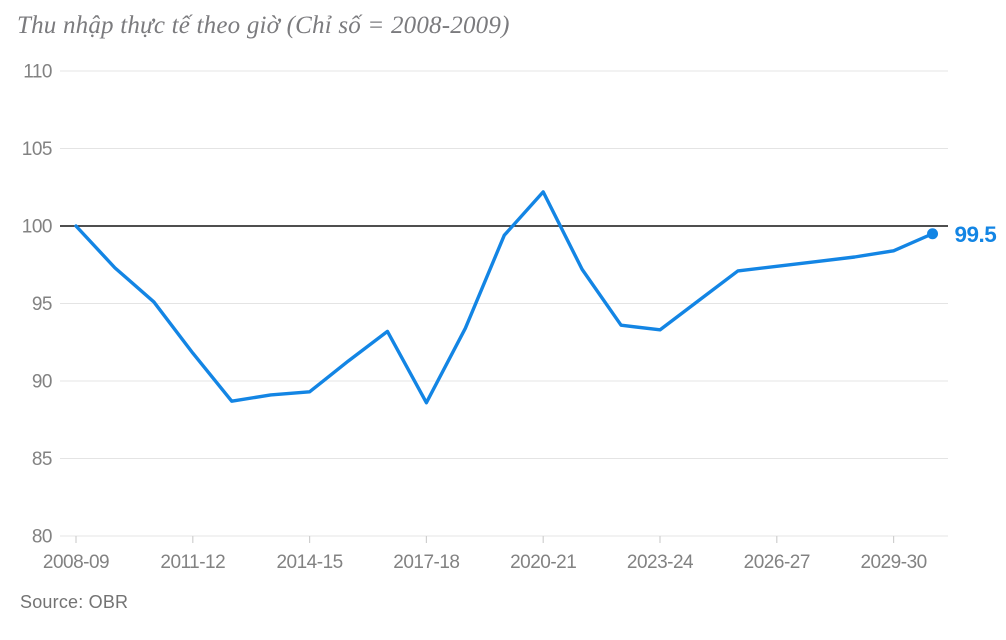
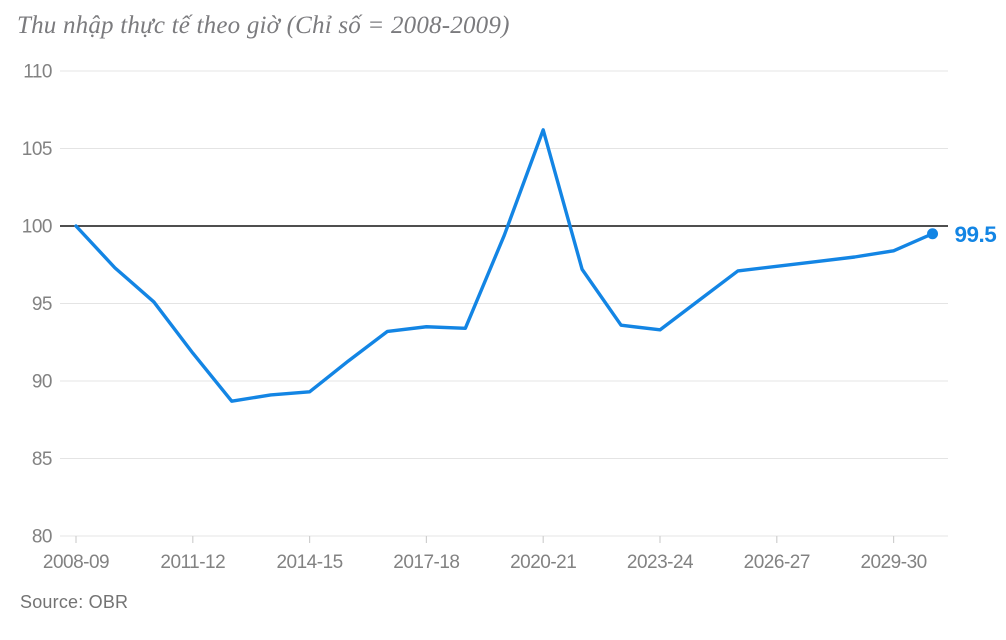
2017-18: 88.6 -> 93.5
2020-21: 102.2 -> 106.2
